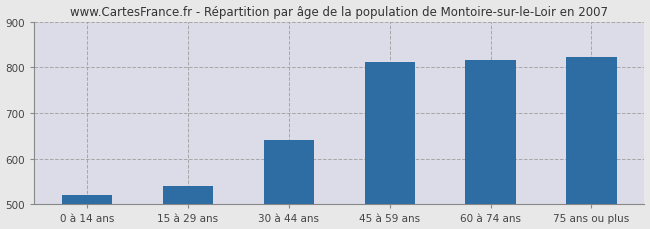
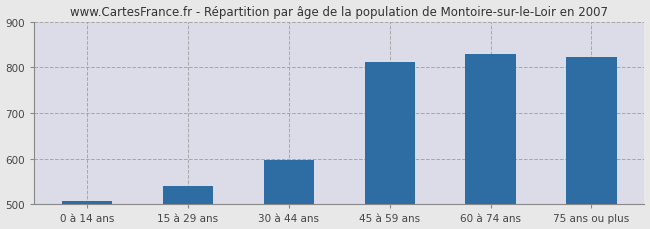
0 à 14 ans: 520 -> 508
30 à 44 ans: 640 -> 598
60 à 74 ans: 815 -> 830
